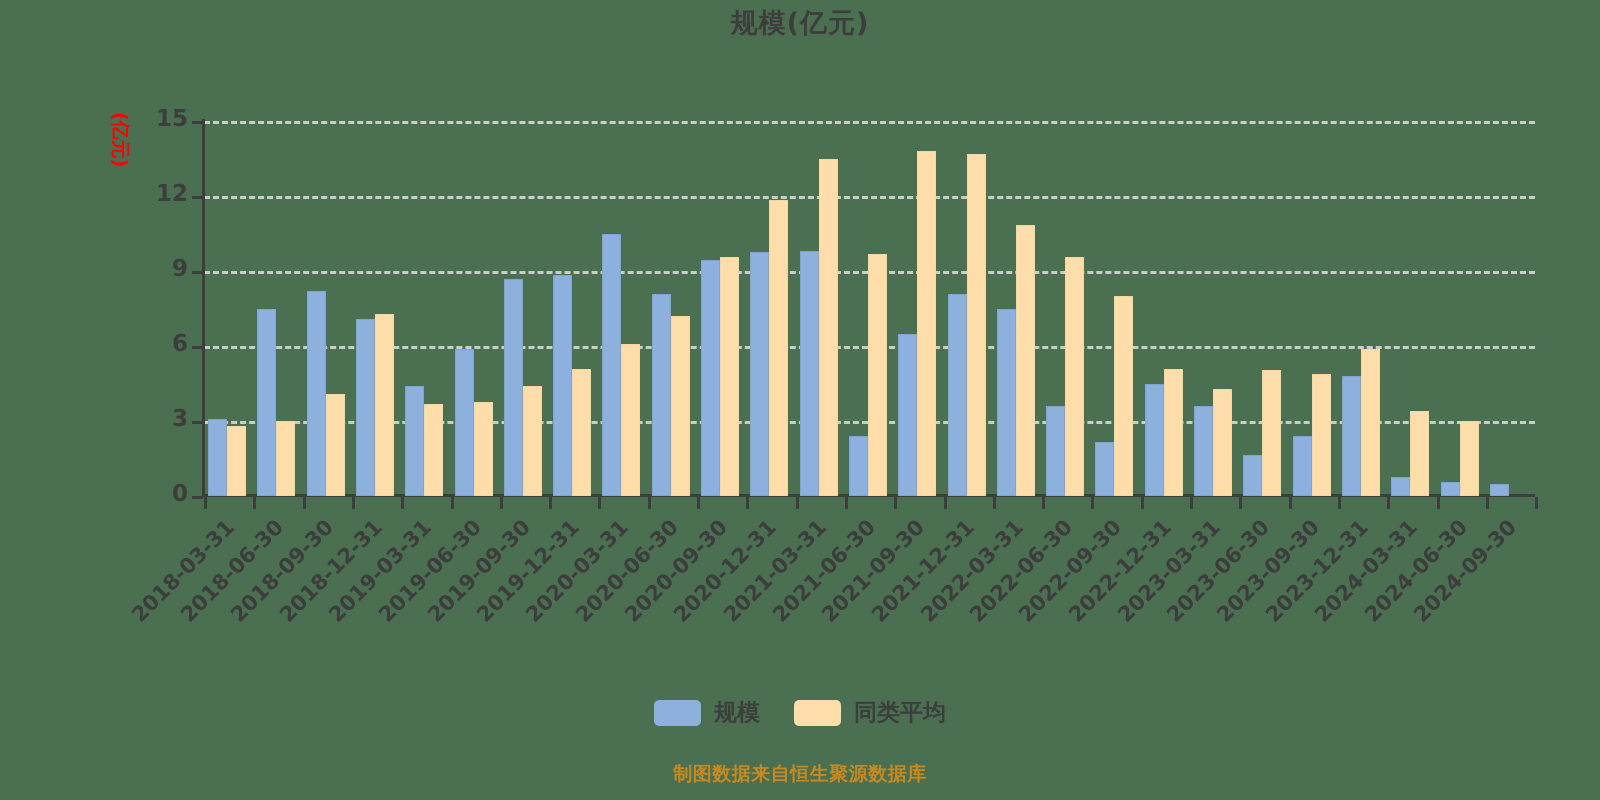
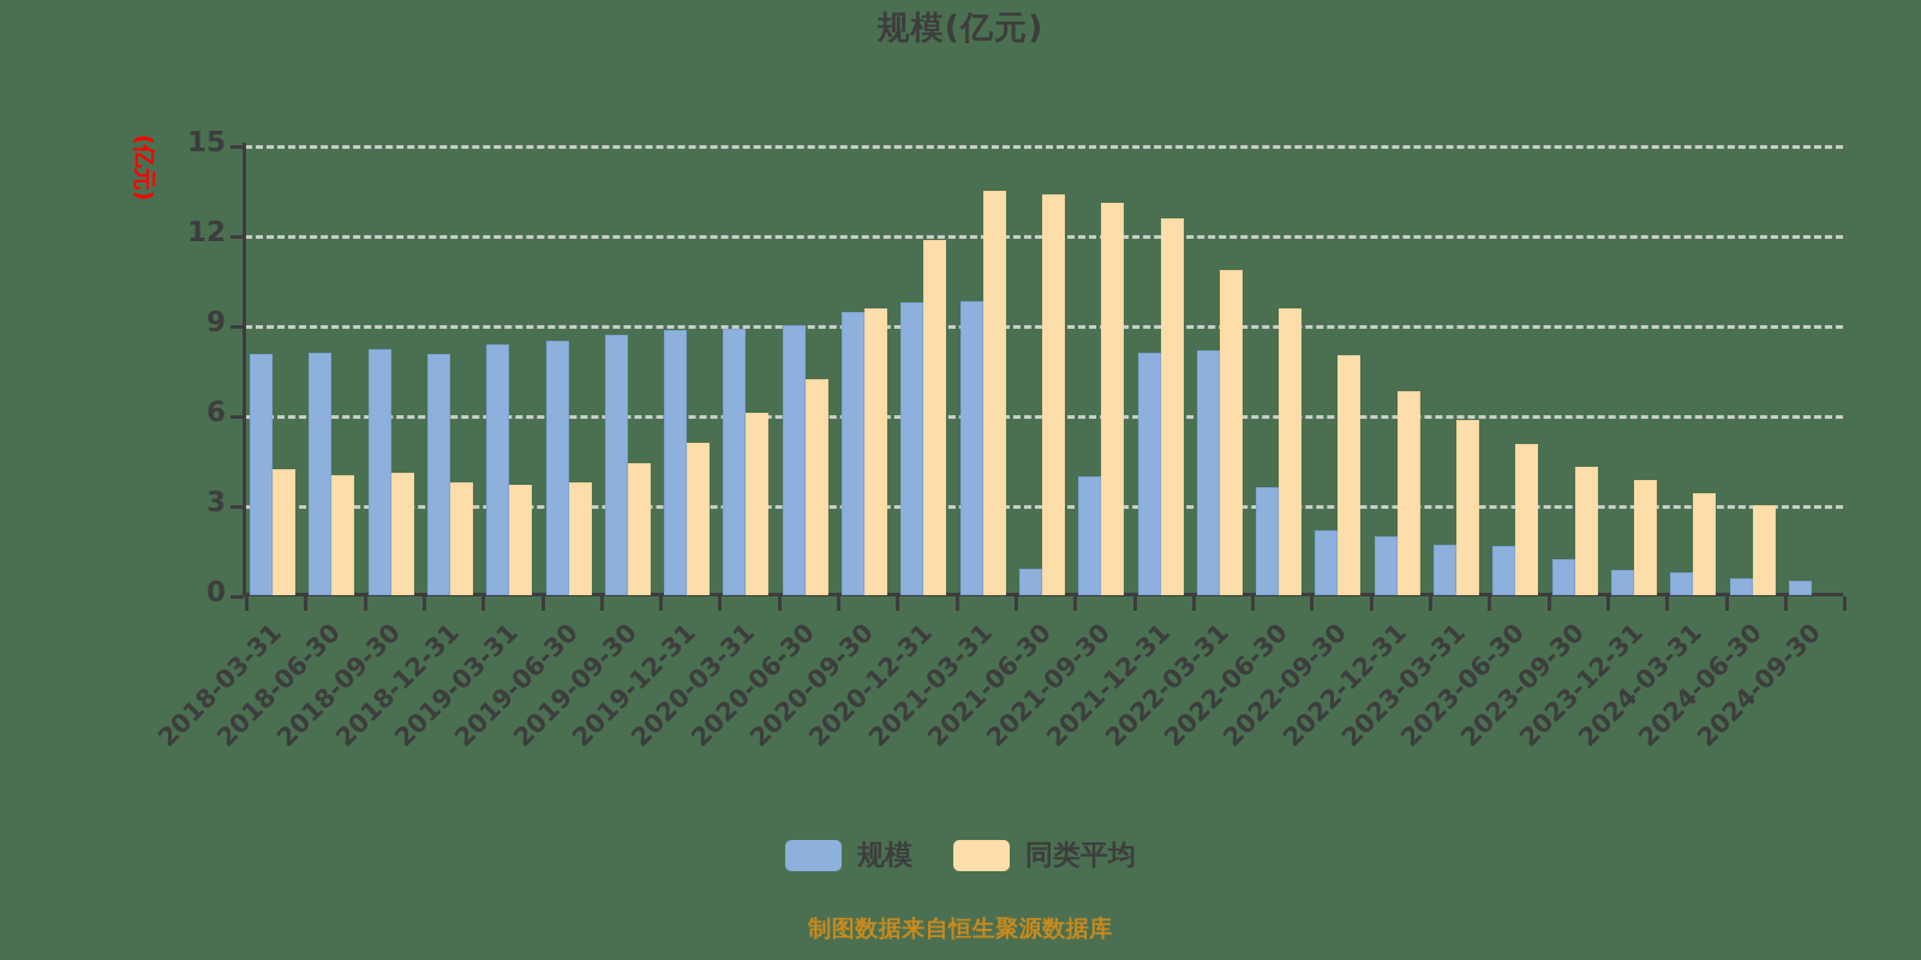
规模/2018-03-31: 3.1 -> 8.1
同类平均/2018-03-31: 2.8 -> 4.2
规模/2018-06-30: 7.5 -> 8.1
同类平均/2018-06-30: 3.0 -> 4.0
规模/2018-12-31: 7.1 -> 8.1
同类平均/2018-12-31: 7.3 -> 3.8
规模/2019-03-31: 4.4 -> 8.3
规模/2019-06-30: 5.9 -> 8.5
规模/2020-03-31: 10.5 -> 8.9
规模/2020-06-30: 8.1 -> 9.0
规模/2021-06-30: 2.4 -> 0.9
同类平均/2021-06-30: 9.7 -> 13.3
规模/2021-09-30: 6.5 -> 4.0
同类平均/2021-09-30: 13.8 -> 13.1
同类平均/2021-12-31: 13.7 -> 12.6
规模/2022-03-31: 7.5 -> 8.2
规模/2022-12-31: 4.5 -> 1.9
同类平均/2022-12-31: 5.1 -> 6.8
规模/2023-03-31: 3.6 -> 1.7
同类平均/2023-03-31: 4.3 -> 5.8
规模/2023-09-30: 2.4 -> 1.2
同类平均/2023-09-30: 4.9 -> 4.3
规模/2023-12-31: 4.8 -> 0.8
同类平均/2023-12-31: 5.9 -> 3.9
